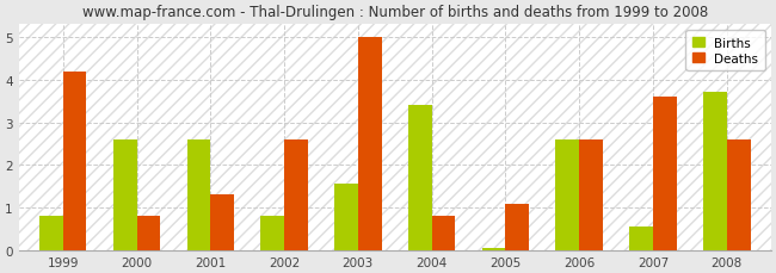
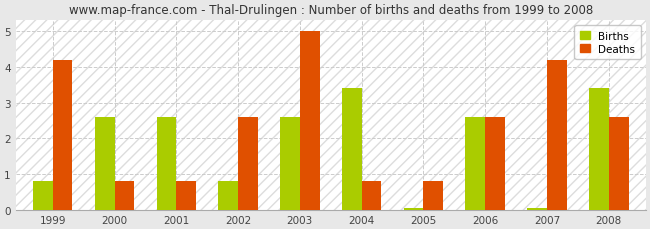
Deaths/2001: 1.3 -> 0.8
Births/2003: 1.55 -> 2.60
Deaths/2005: 1.1 -> 0.8
Births/2007: 0.55 -> 0.05
Deaths/2007: 3.6 -> 4.2
Births/2008: 3.70 -> 3.40
